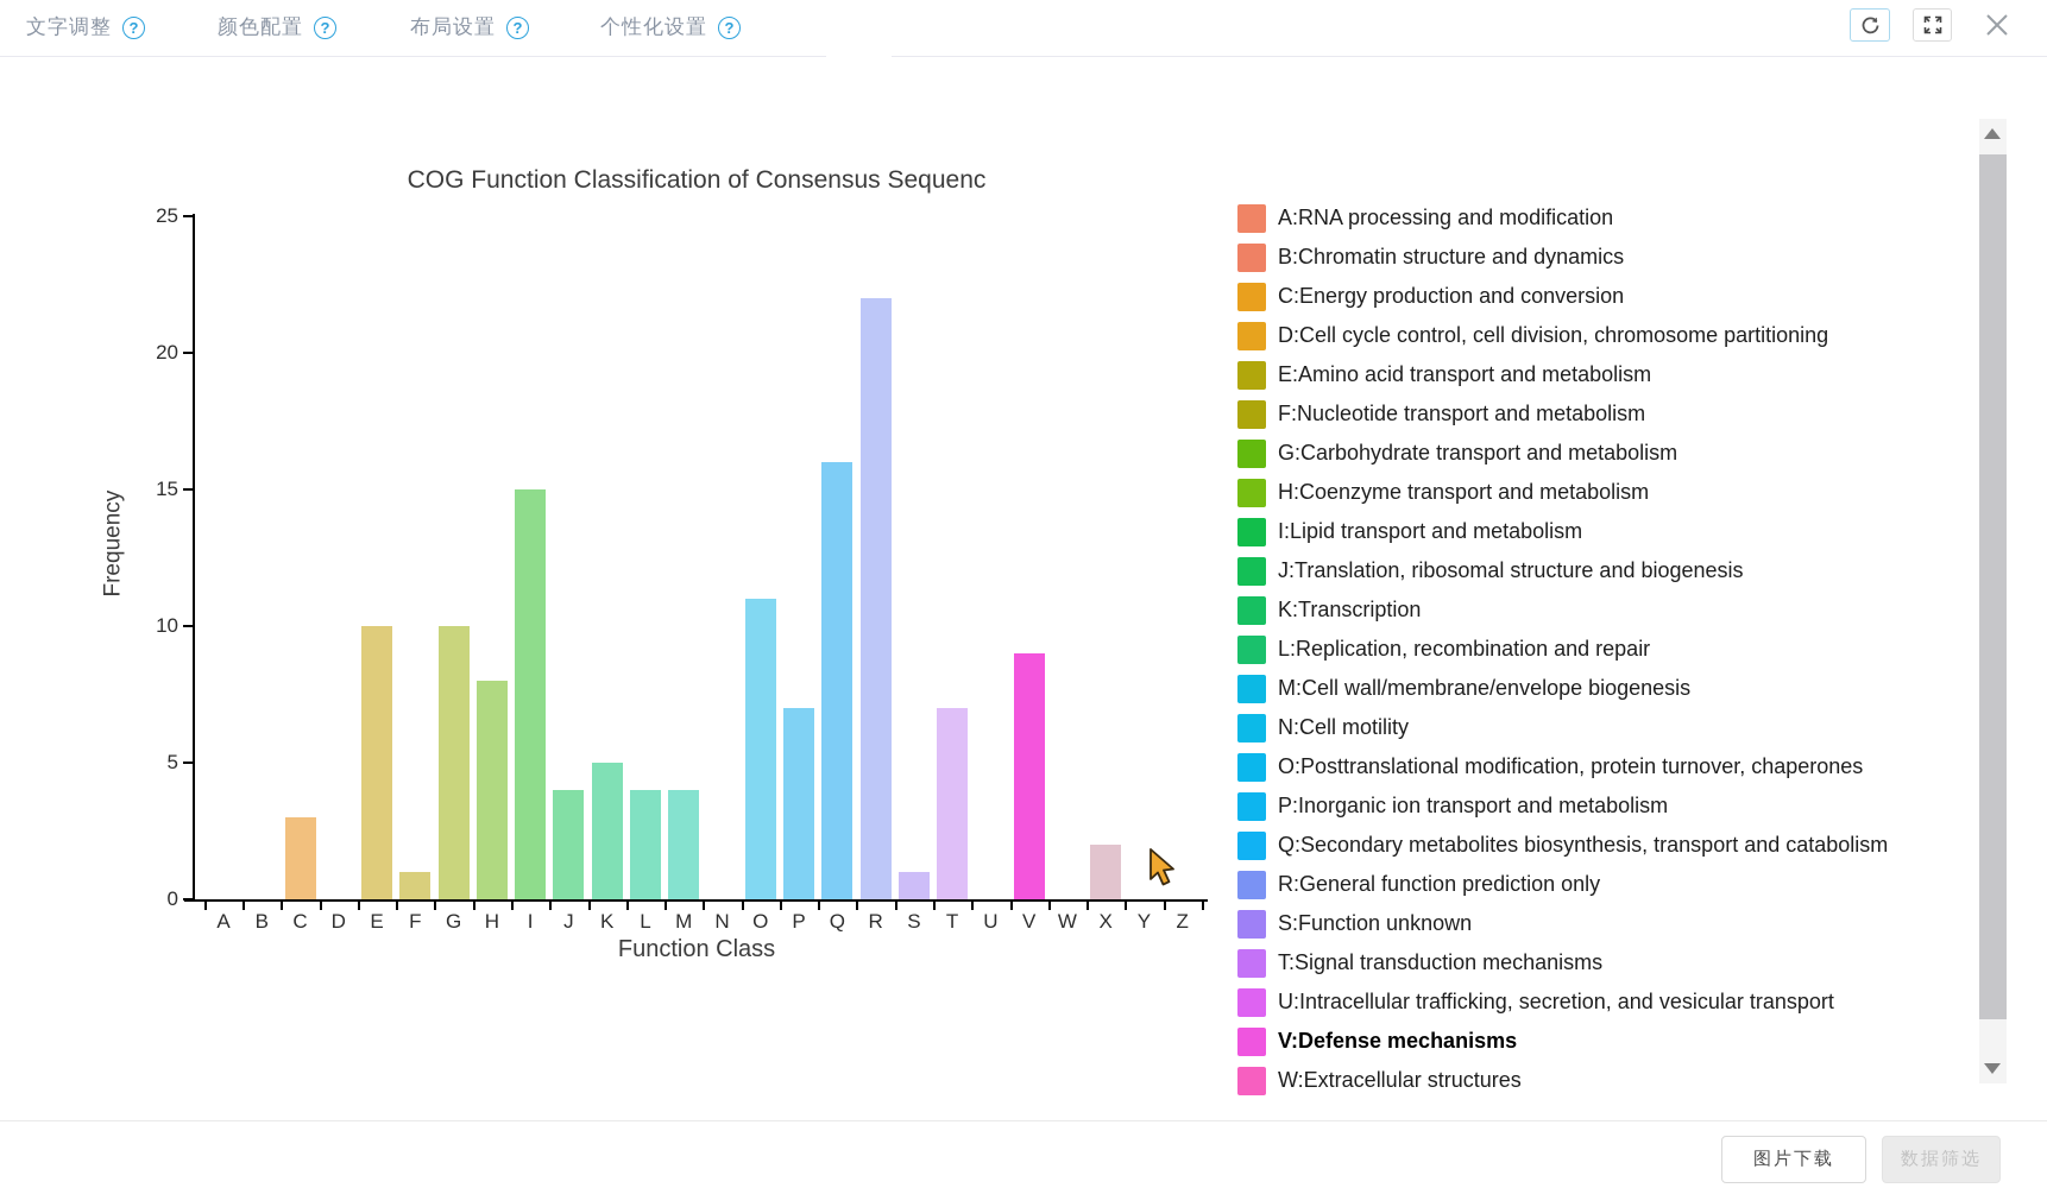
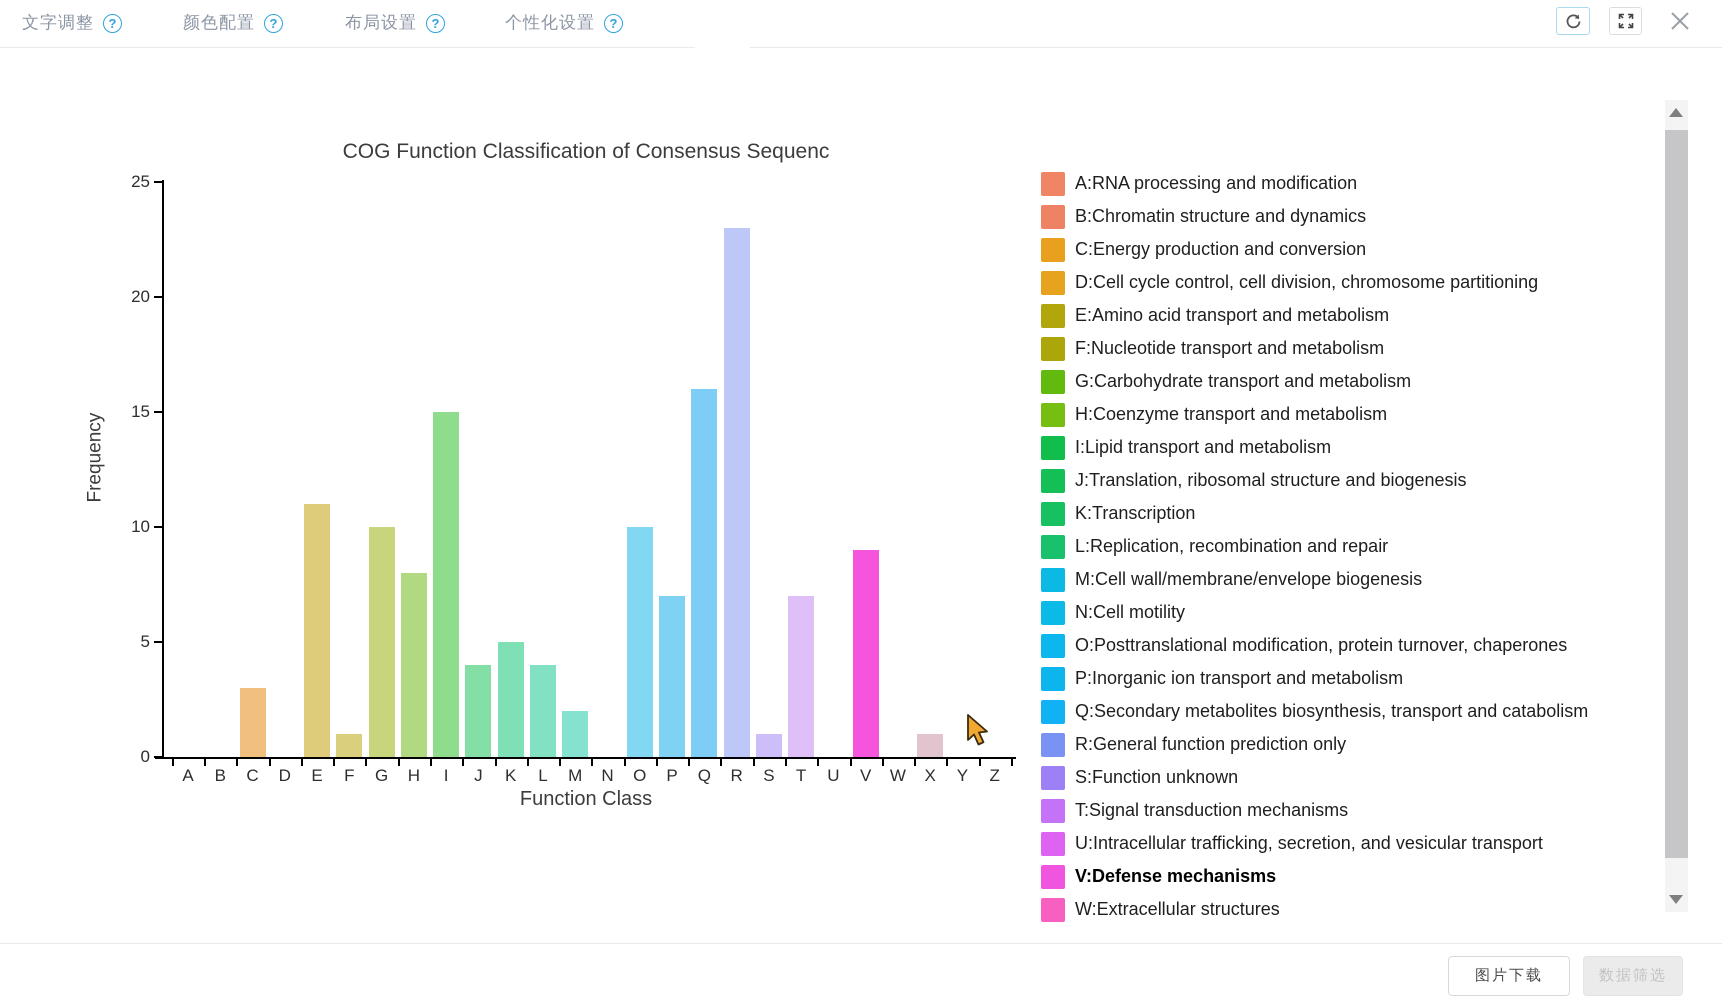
E: 10 -> 11
M: 4 -> 2
O: 11 -> 10
R: 22 -> 23
X: 2 -> 1
